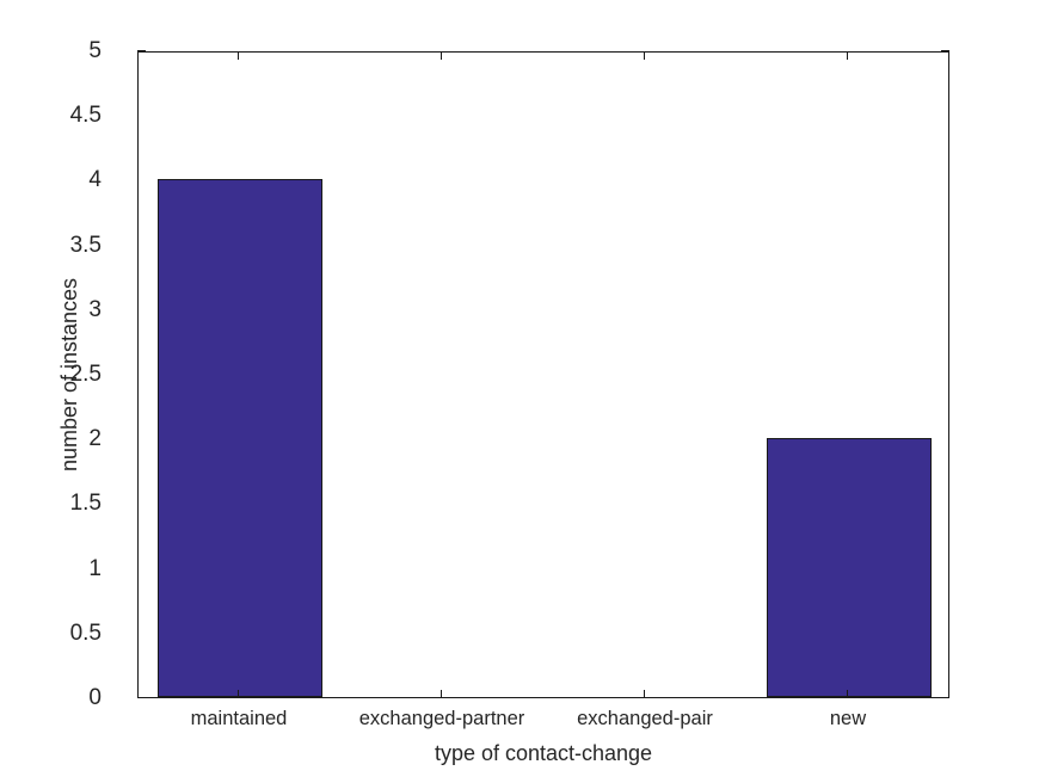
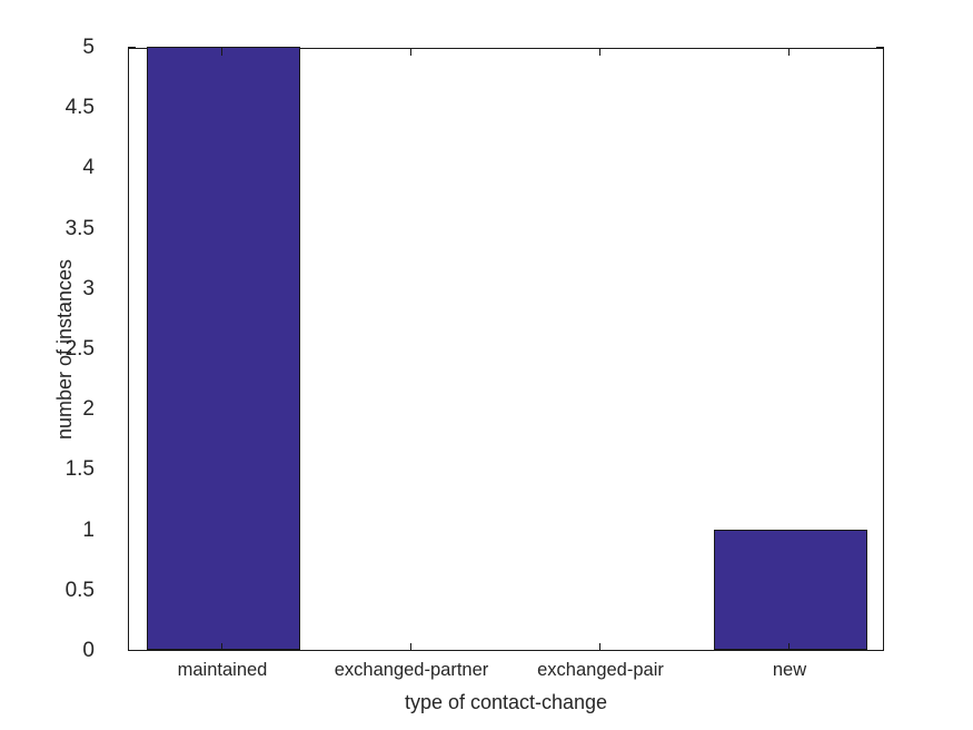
maintained: 4 -> 5
new: 2 -> 1
